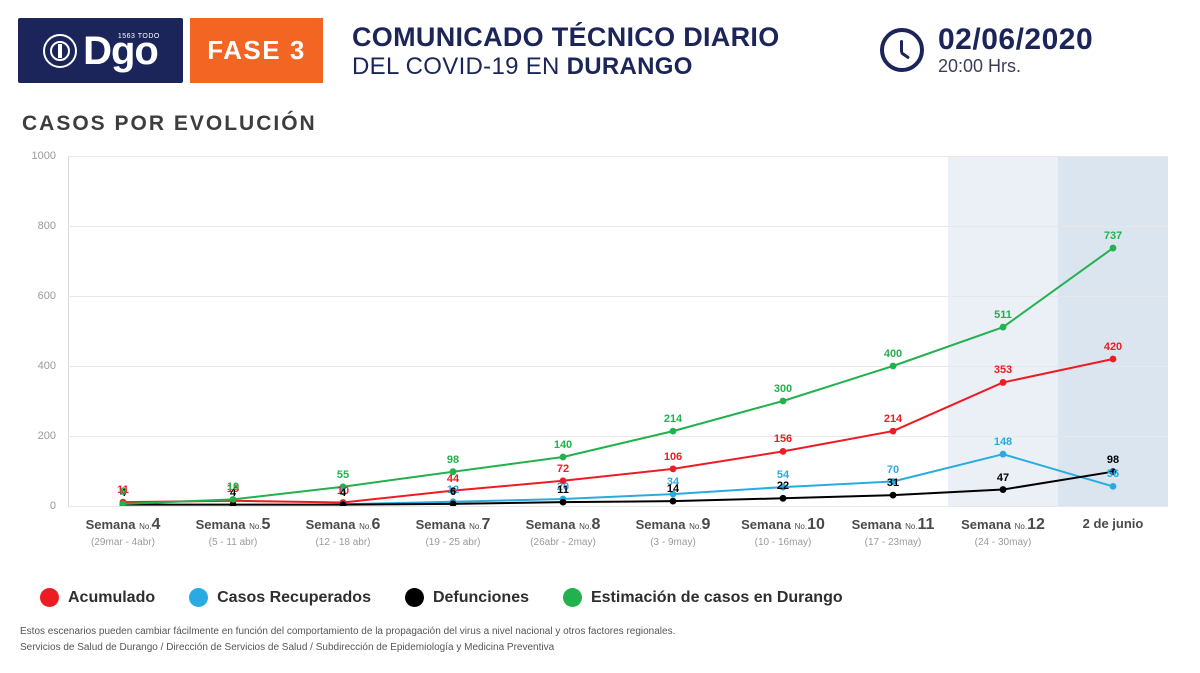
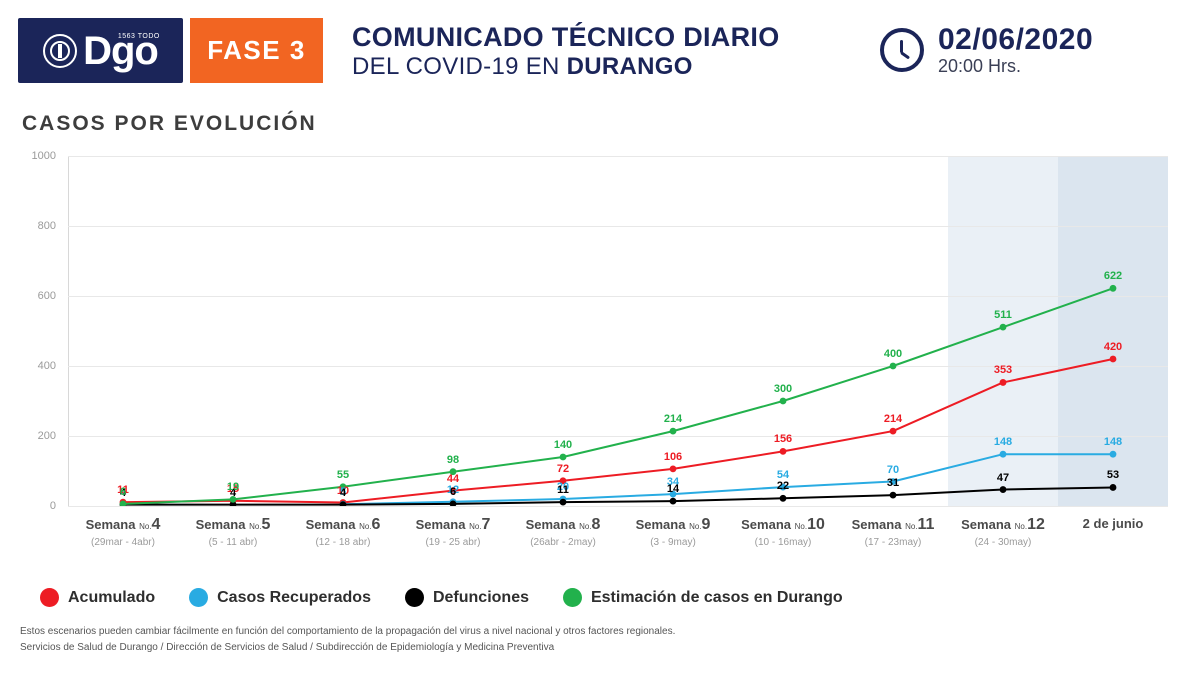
Casos Recuperados/2 de junio: 56 -> 148
Defunciones/2 de junio: 98 -> 53
Estimación de casos en Durango/2 de junio: 737 -> 622
